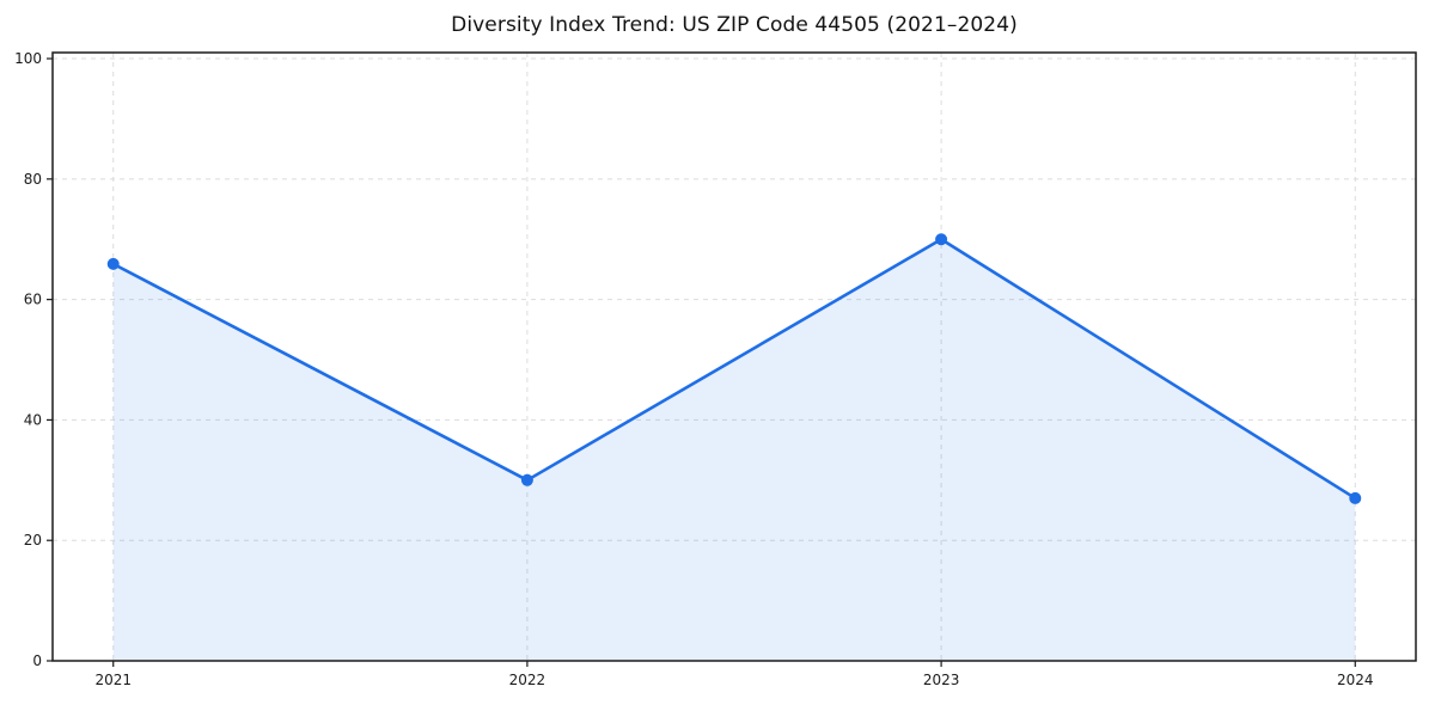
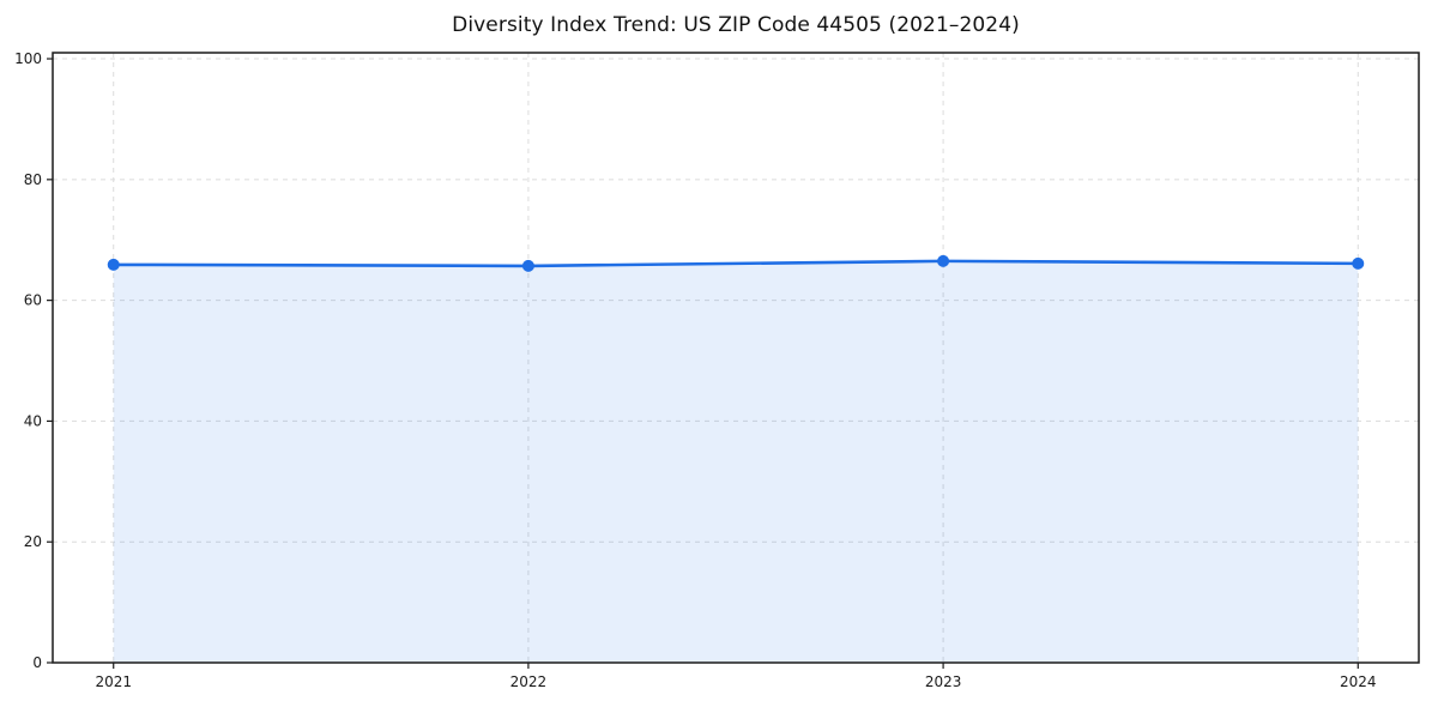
2022: 30 -> 66
2023: 70 -> 66
2024: 27 -> 66
